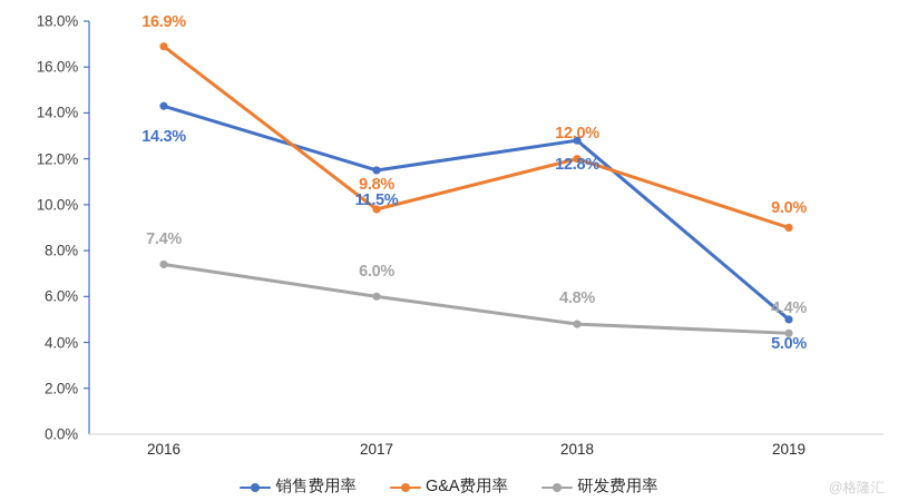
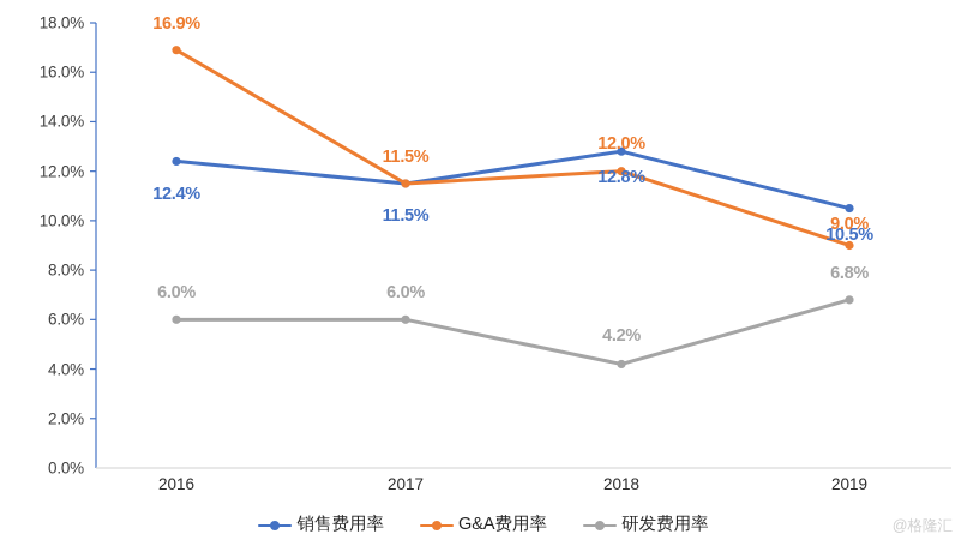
销售费用率/2016: 14.3% -> 12.4%
研发费用率/2016: 7.4% -> 6.0%
G&A费用率/2017: 9.8% -> 11.5%
研发费用率/2018: 4.8% -> 4.2%
销售费用率/2019: 5.0% -> 10.5%
研发费用率/2019: 4.4% -> 6.8%
